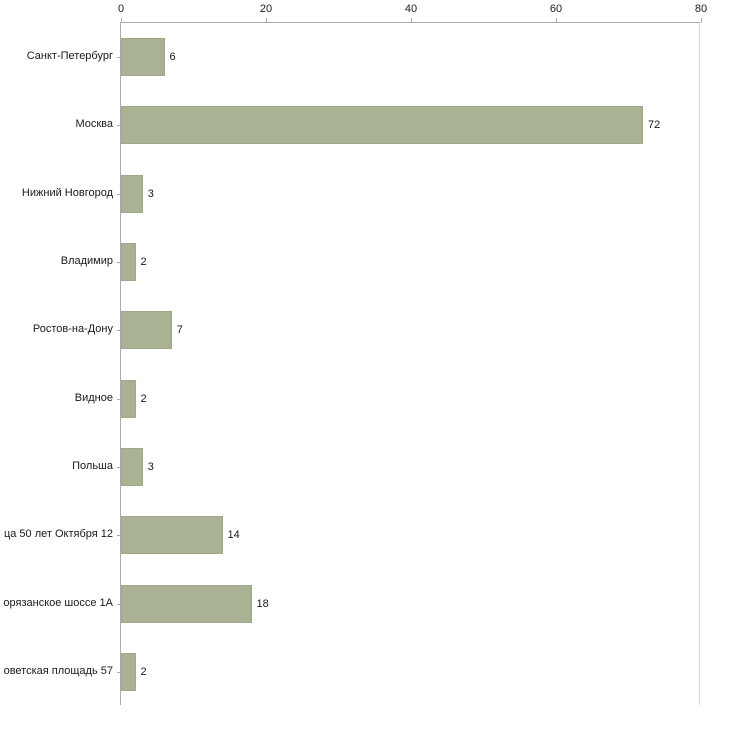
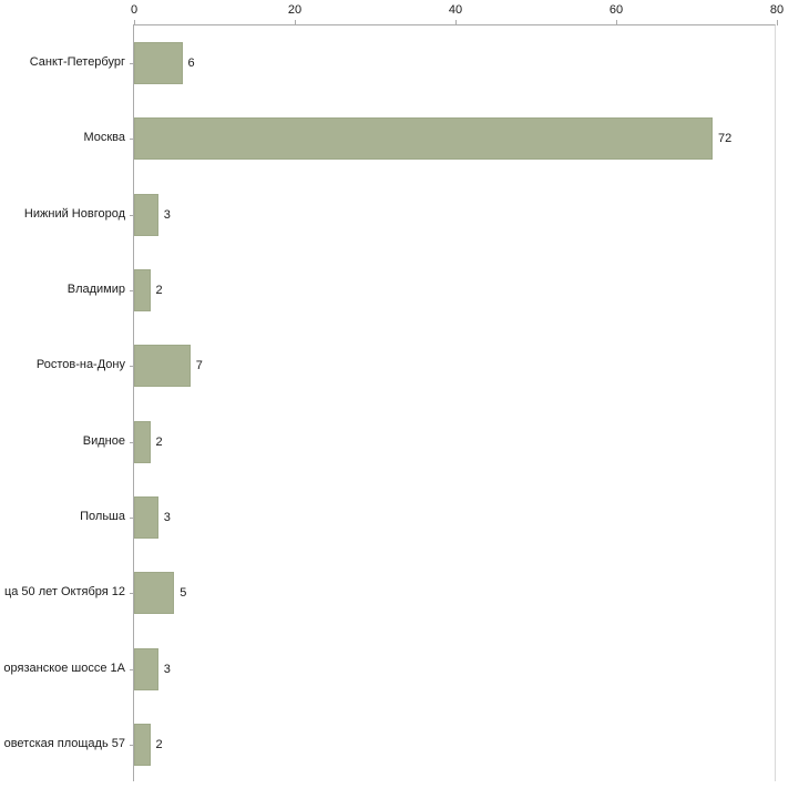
ца 50 лет Октября 12: 14 -> 5
орязанское шоссе 1А: 18 -> 3
